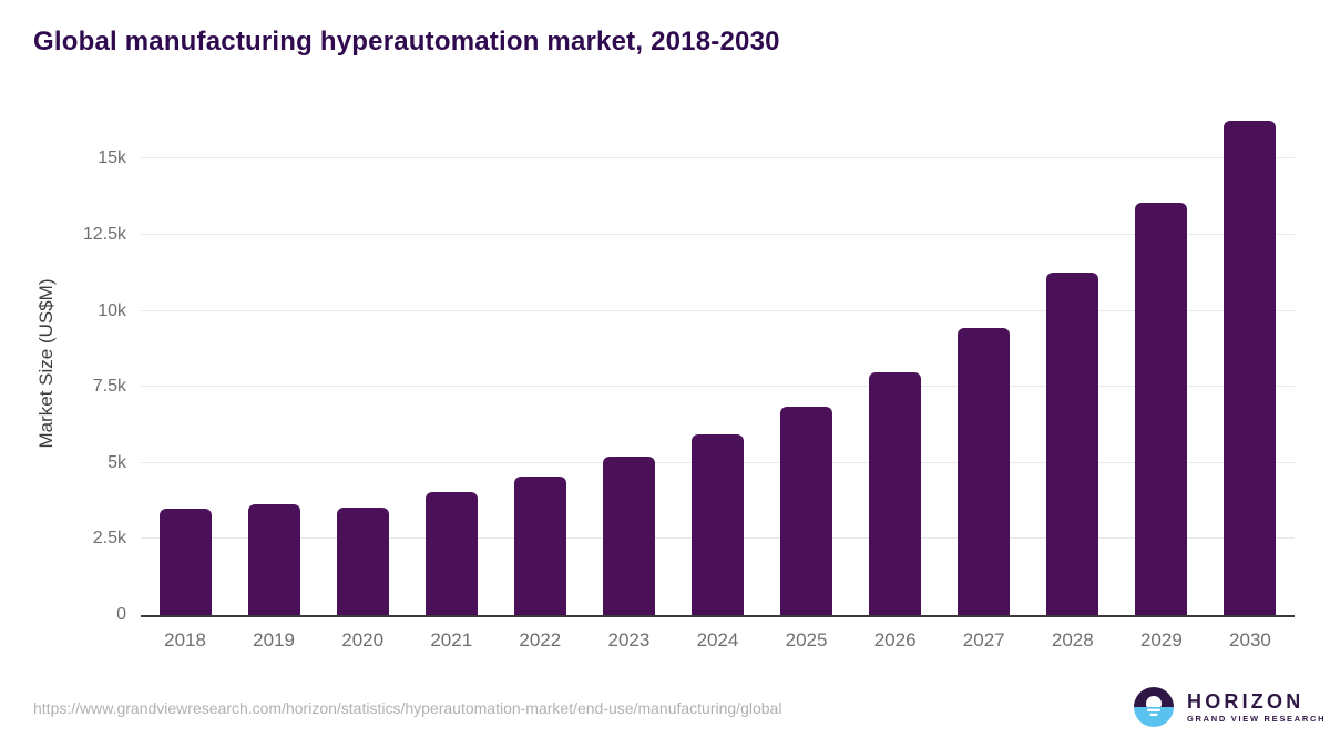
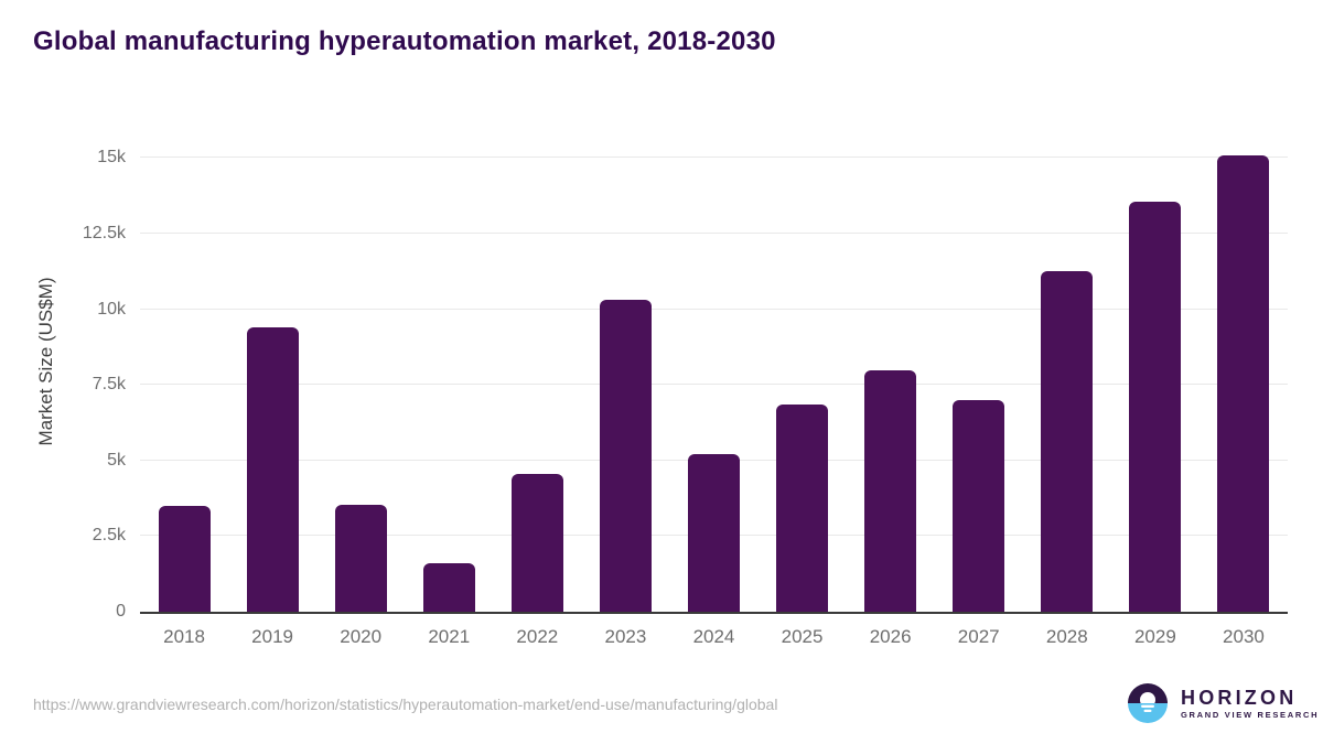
2019: 3.6k -> 9.4k
2021: 4.0k -> 1.6k
2023: 5.2k -> 10.3k
2024: 6.0k -> 5.2k
2027: 9.4k -> 7.0k
2030: 16.3k -> 15.1k
